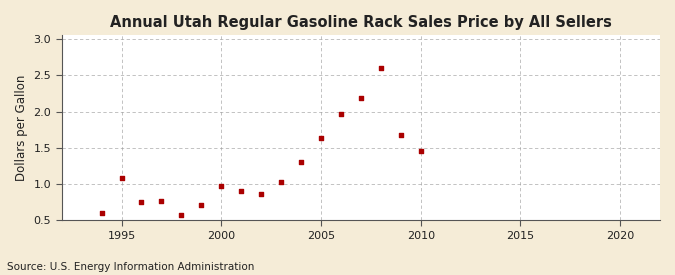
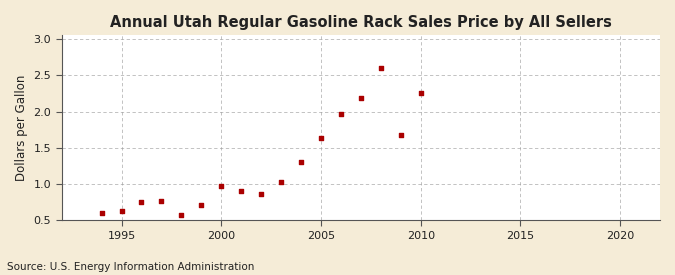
1995: 1.08 -> 0.63
2010: 1.46 -> 2.25
